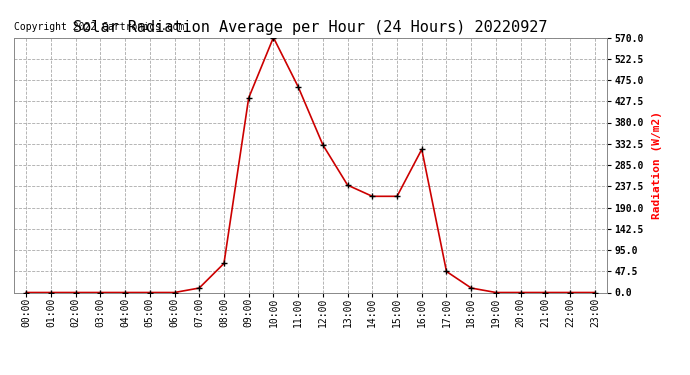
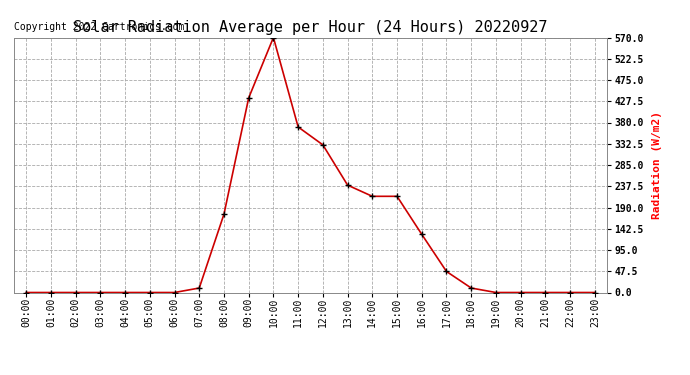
08:00: 65 -> 175
11:00: 460 -> 370
16:00: 320 -> 130
